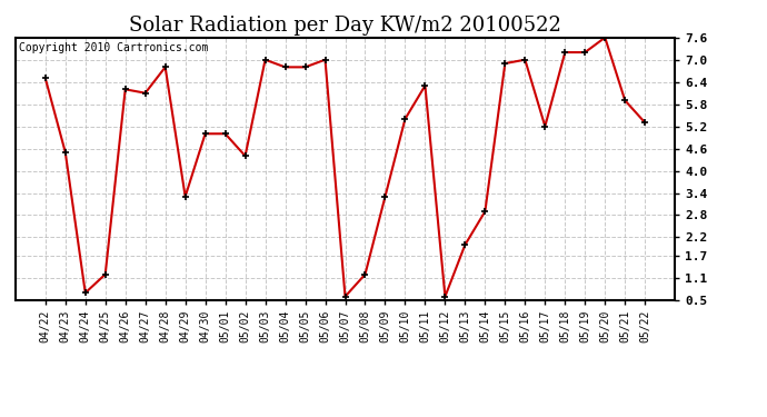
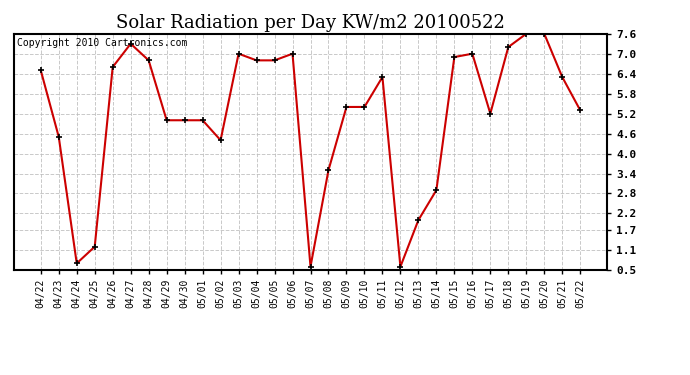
04/26: 6.2 -> 6.6
04/27: 6.1 -> 7.3
04/29: 3.3 -> 5.0
05/08: 1.2 -> 3.5
05/09: 3.3 -> 5.4
05/19: 7.2 -> 7.6
05/21: 5.9 -> 6.3
